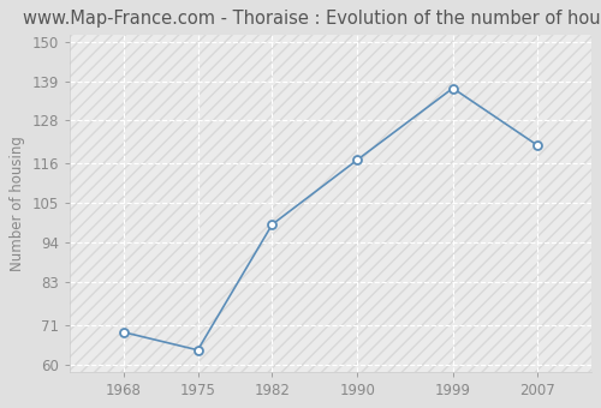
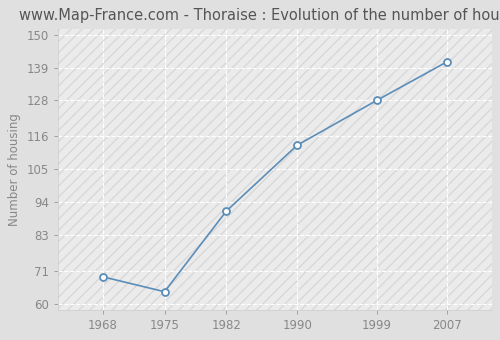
1982: 99 -> 91
1990: 117 -> 113
1999: 137 -> 128
2007: 121 -> 141
